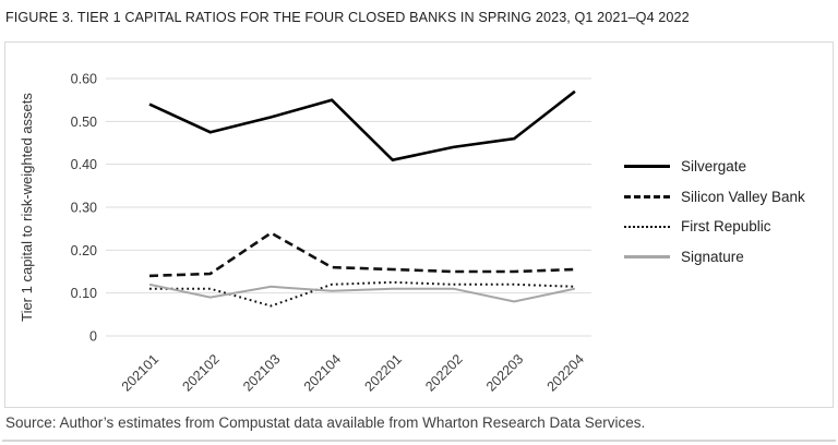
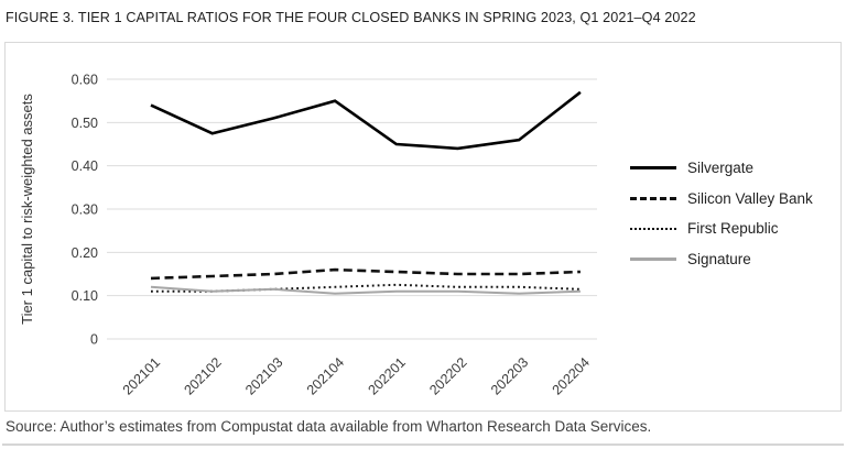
Signature/202102: 0.09 -> 0.11
Silicon Valley Bank/202103: 0.24 -> 0.15
First Republic/202103: 0.07 -> 0.12
Silvergate/202201: 0.41 -> 0.45
Signature/202203: 0.08 -> 0.10
